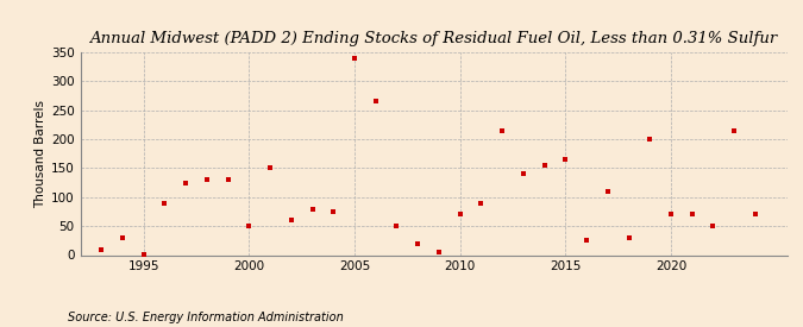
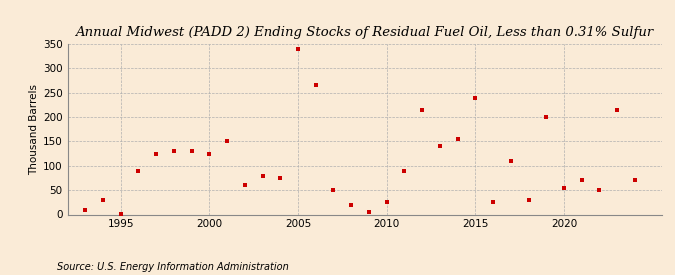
2000: 50 -> 125
2010: 70 -> 25
2015: 165 -> 240
2020: 70 -> 55
